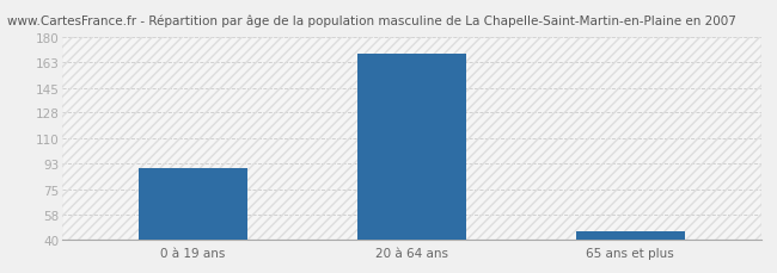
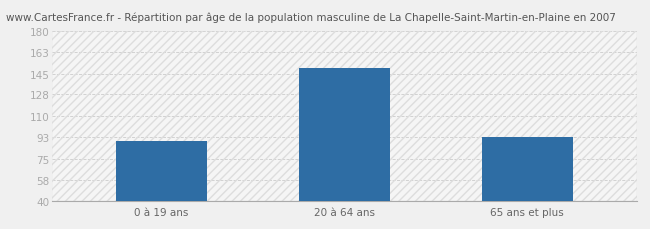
20 à 64 ans: 169 -> 150
65 ans et plus: 46 -> 93
